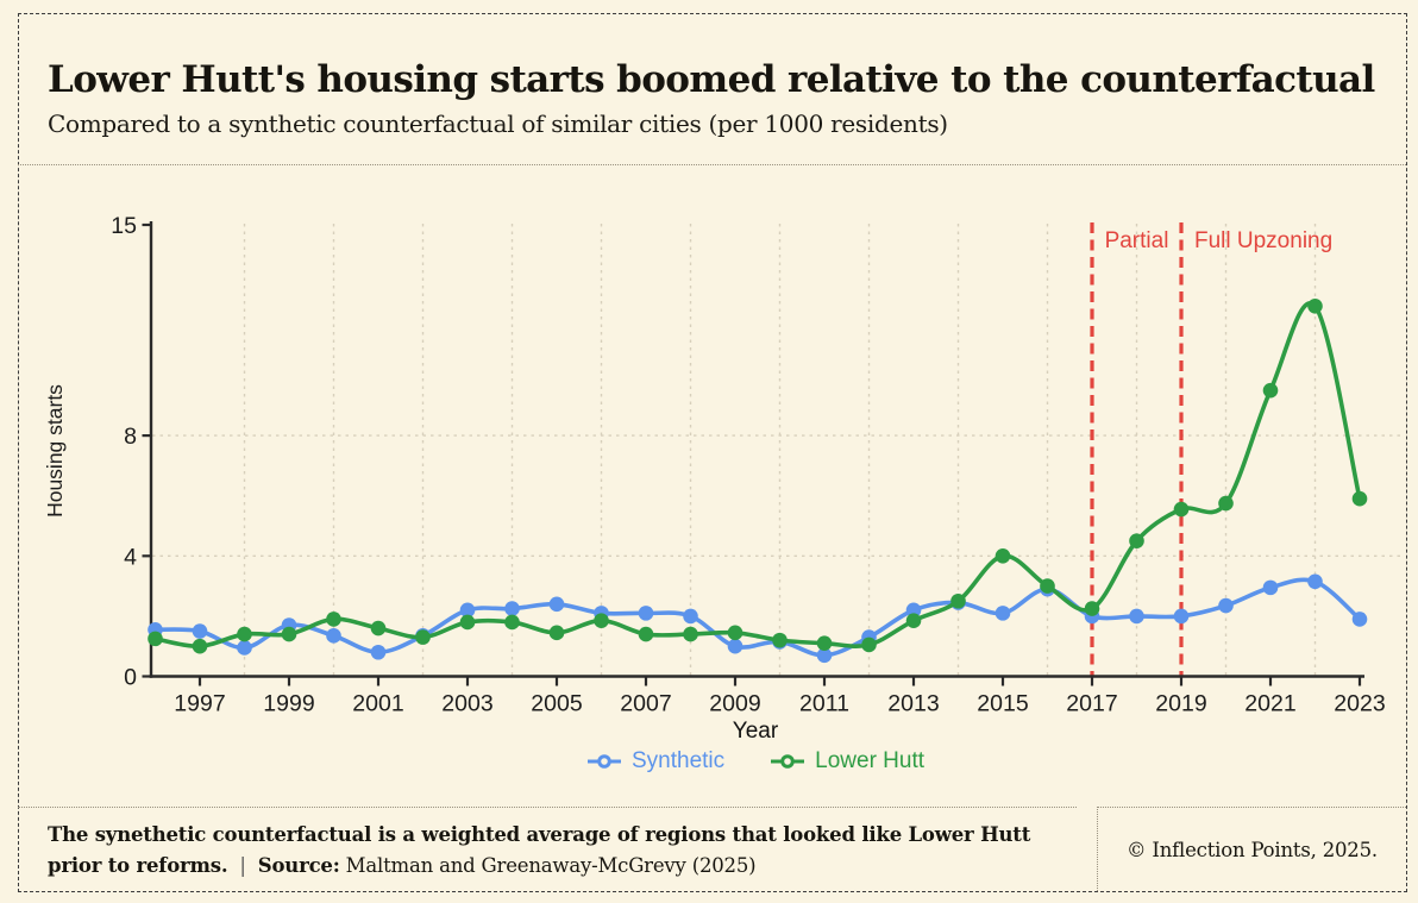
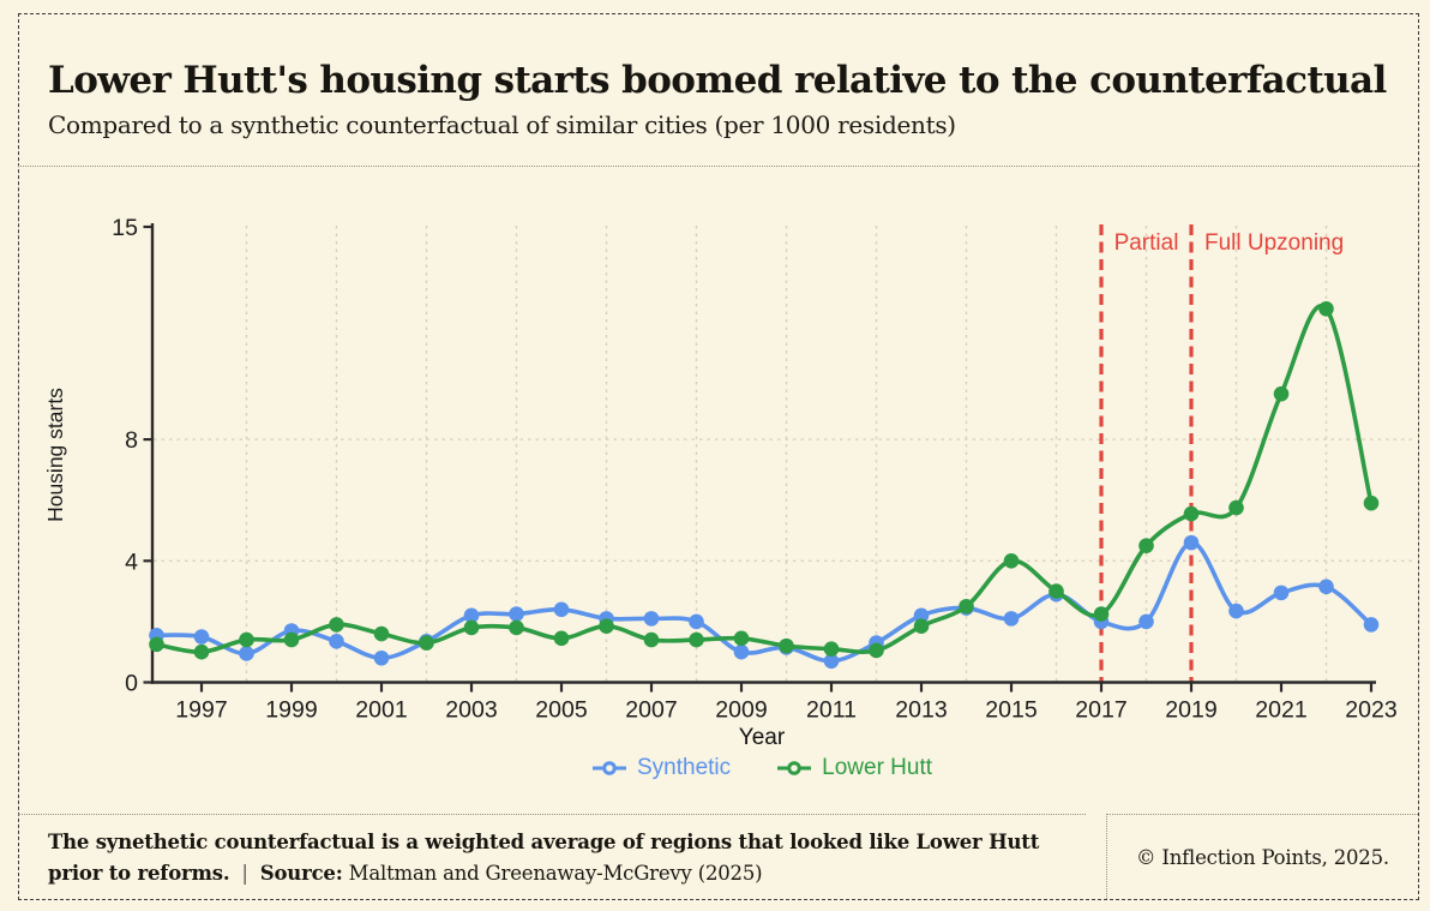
Synthetic/2019: 2.0 -> 4.6
